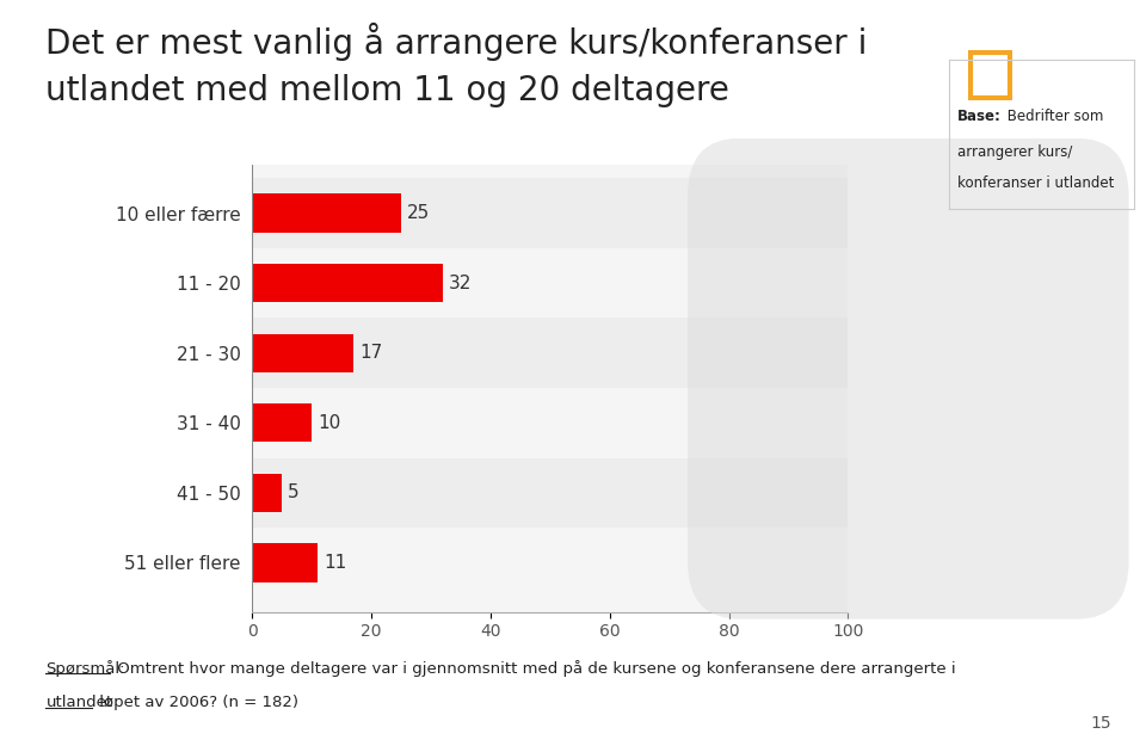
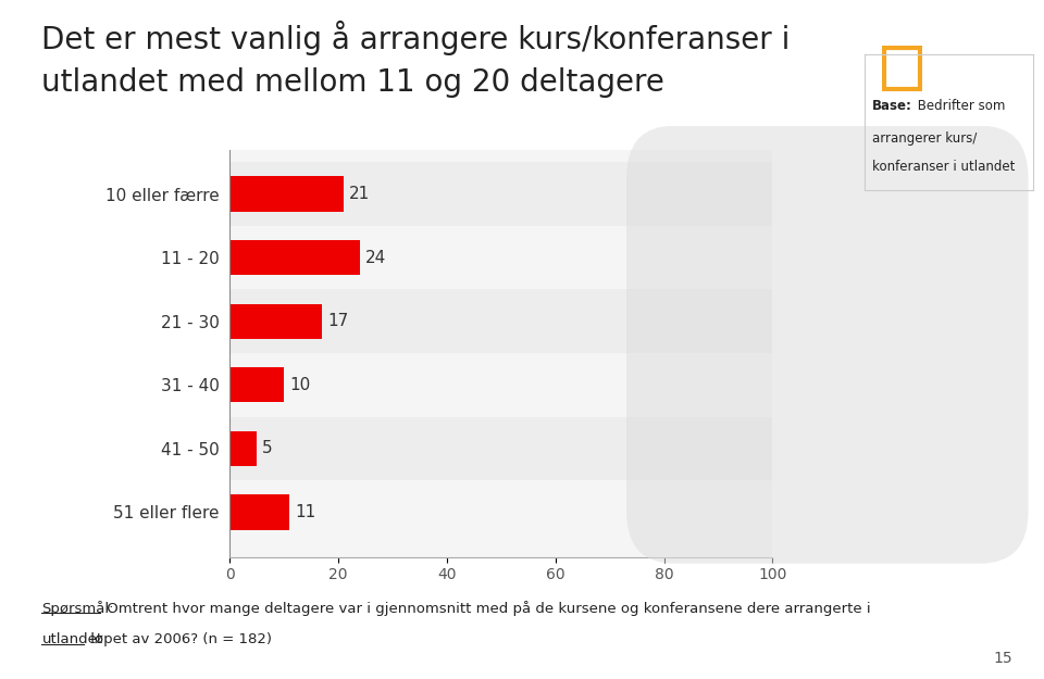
10 eller færre: 25 -> 21
11 - 20: 32 -> 24
